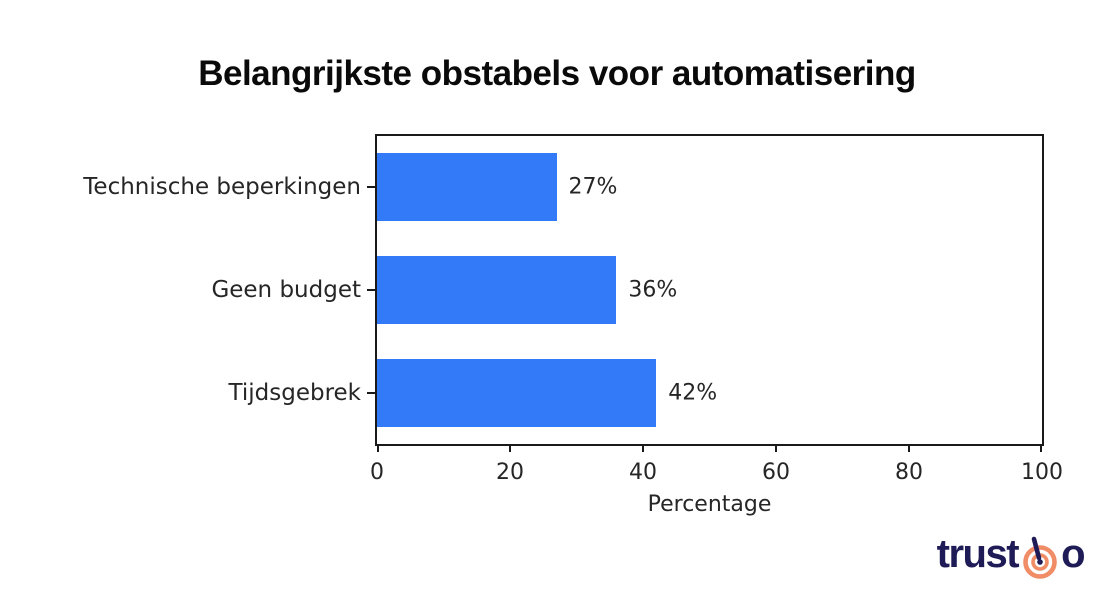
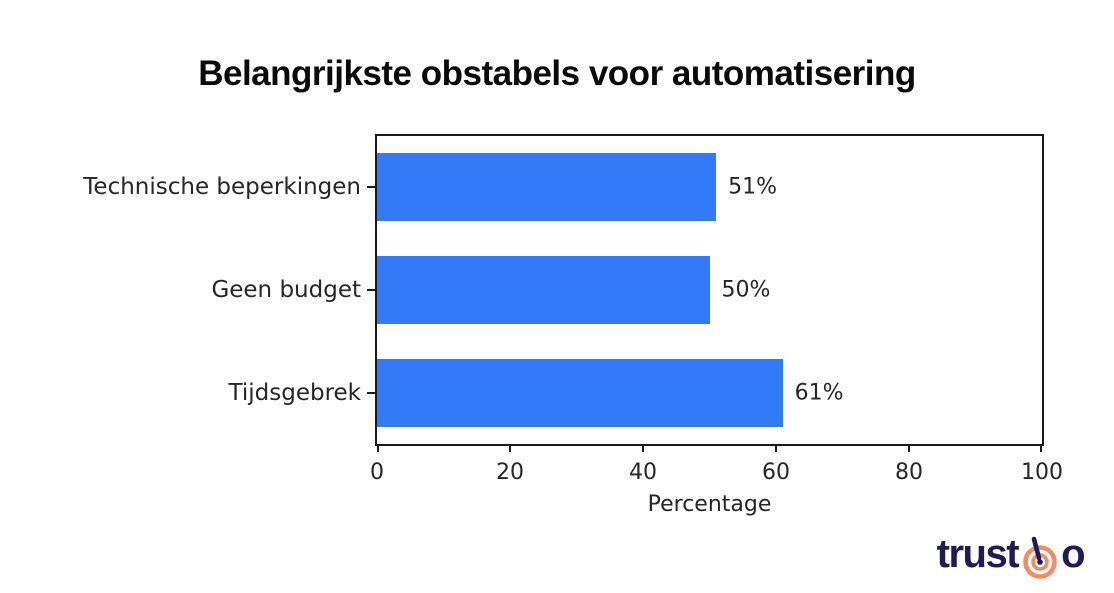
Technische beperkingen: 27% -> 51%
Geen budget: 36% -> 50%
Tijdsgebrek: 42% -> 61%
